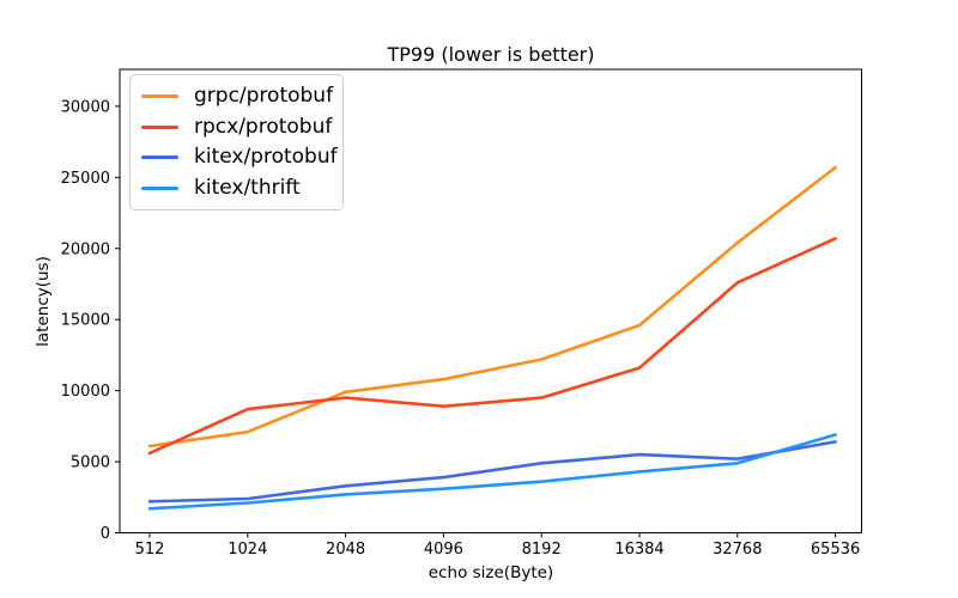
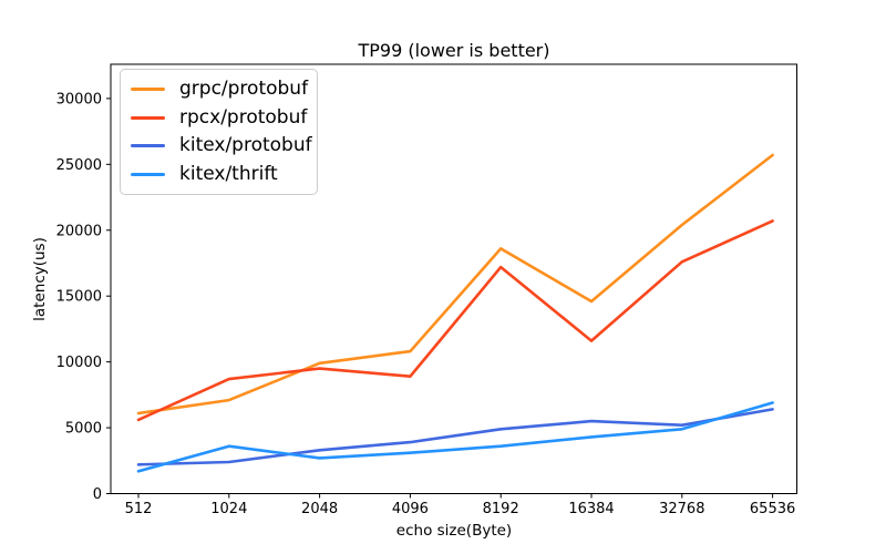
kitex/thrift/1024: 2100 -> 3600
grpc/protobuf/8192: 12200 -> 18600
rpcx/protobuf/8192: 9500 -> 17200
